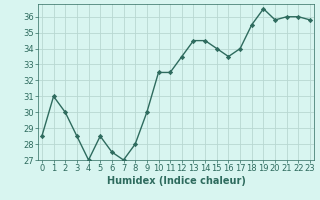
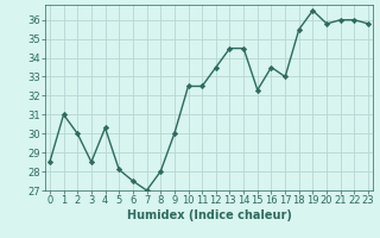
4: 27.0 -> 30.3
5: 28.5 -> 28.1
15: 34.0 -> 32.3
17: 34.0 -> 33.0
